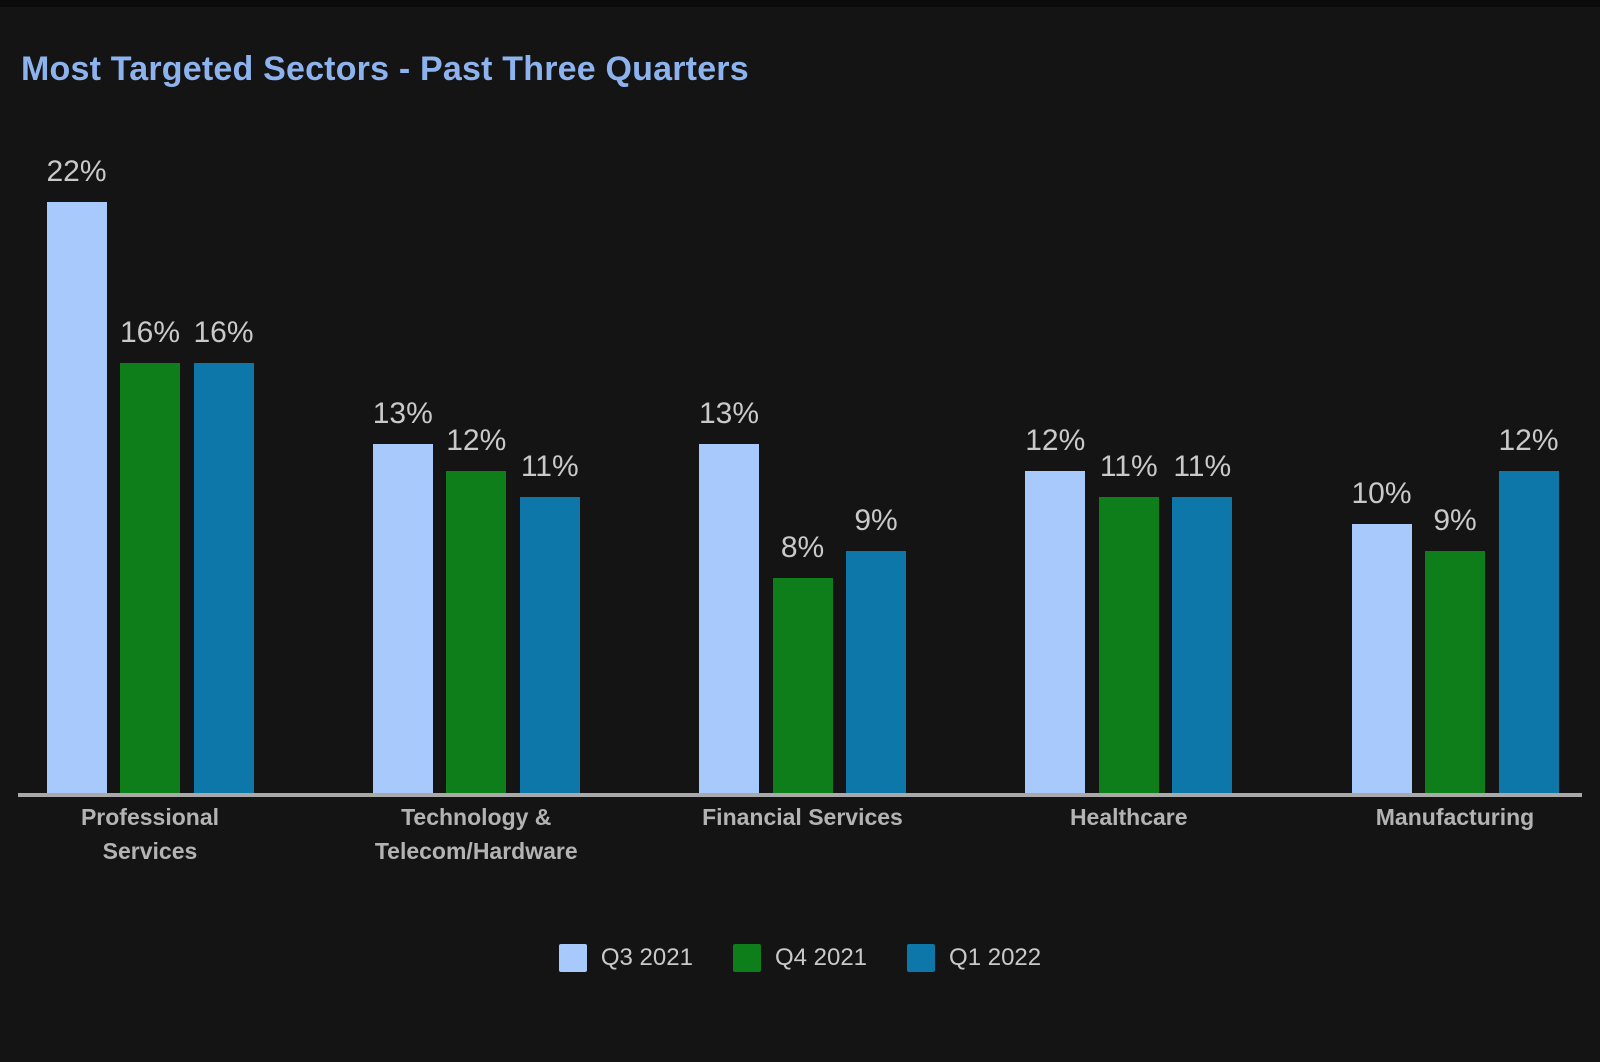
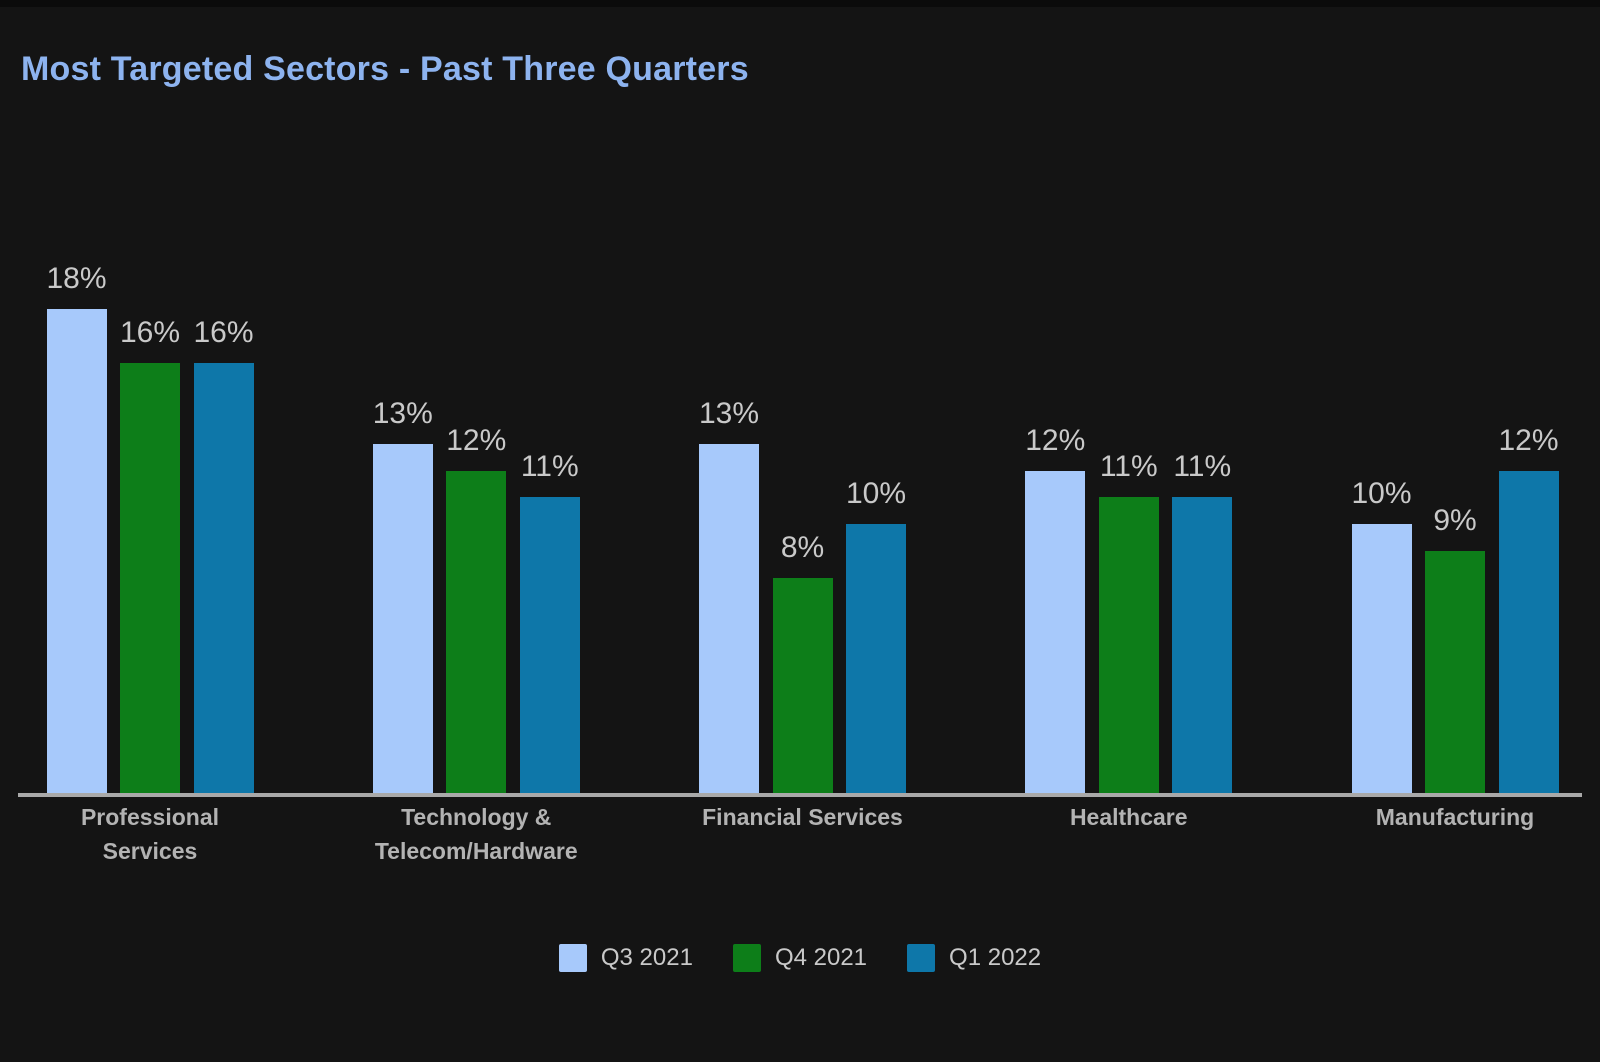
Q3 2021/Professional Services: 22% -> 18%
Q1 2022/Financial Services: 9% -> 10%
